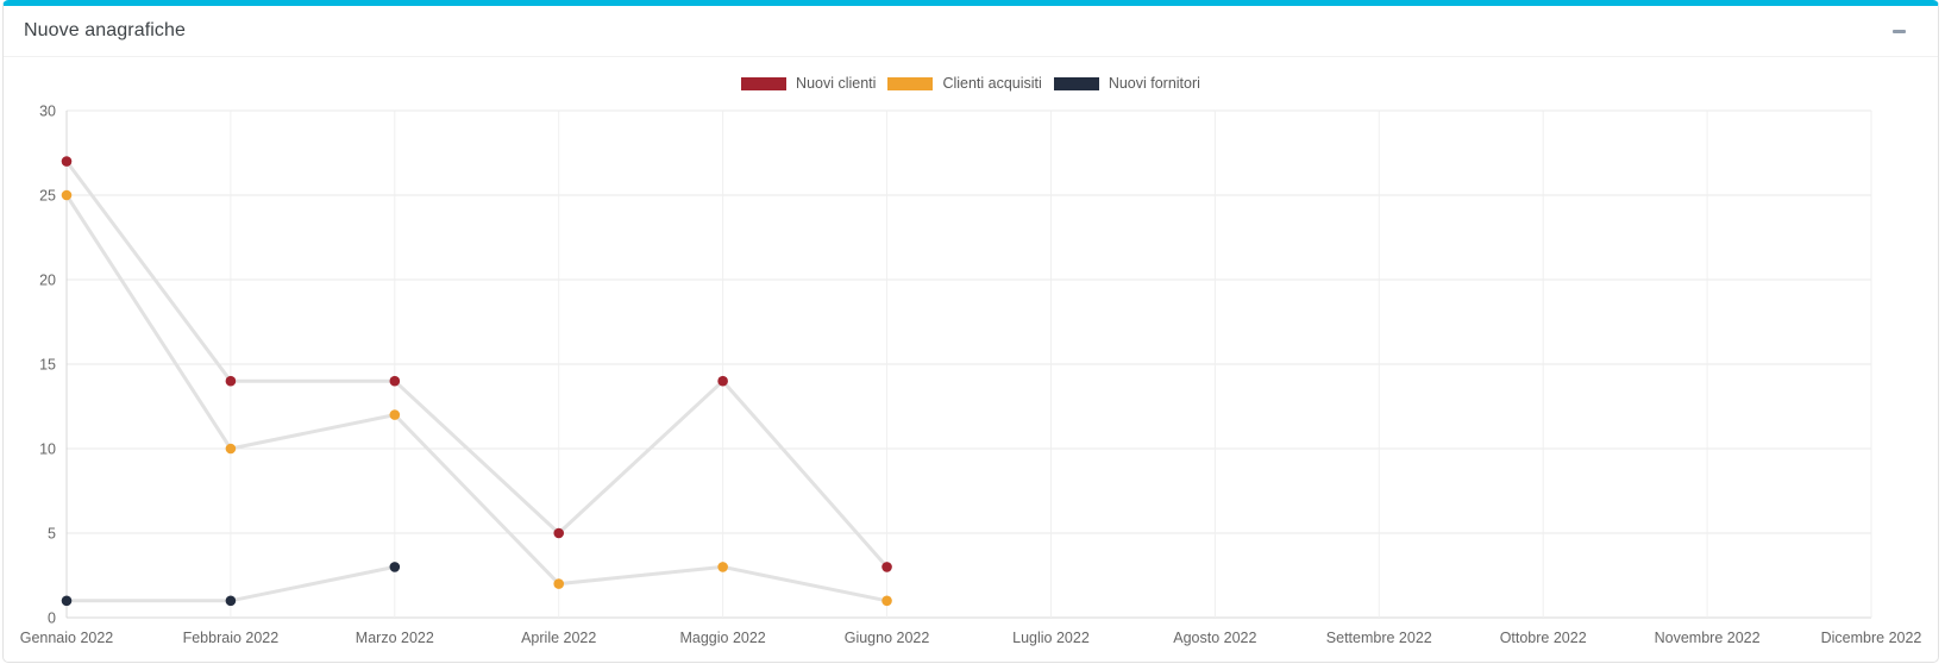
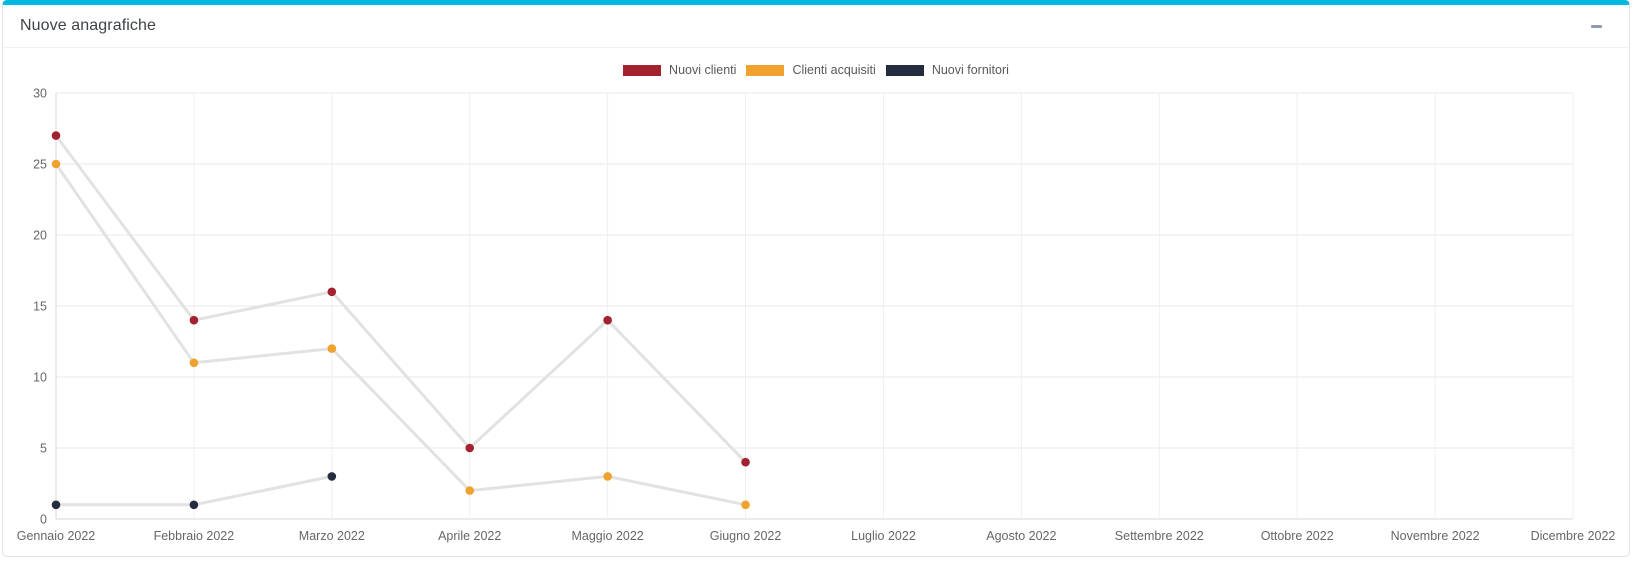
Clienti acquisiti/Febbraio 2022: 10 -> 11
Nuovi clienti/Marzo 2022: 14 -> 16
Nuovi clienti/Giugno 2022: 3 -> 4
